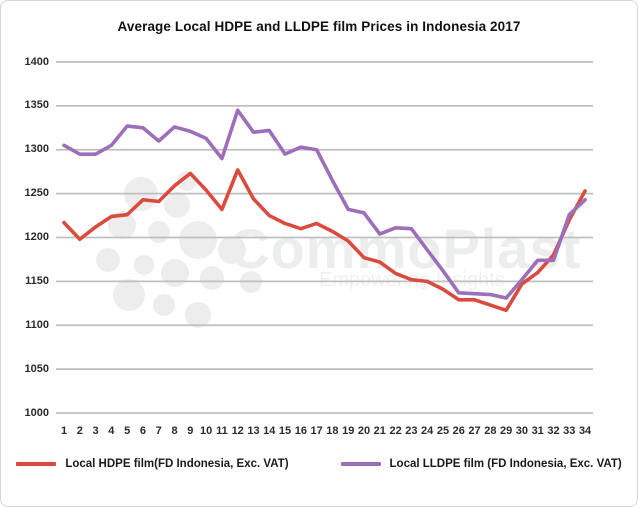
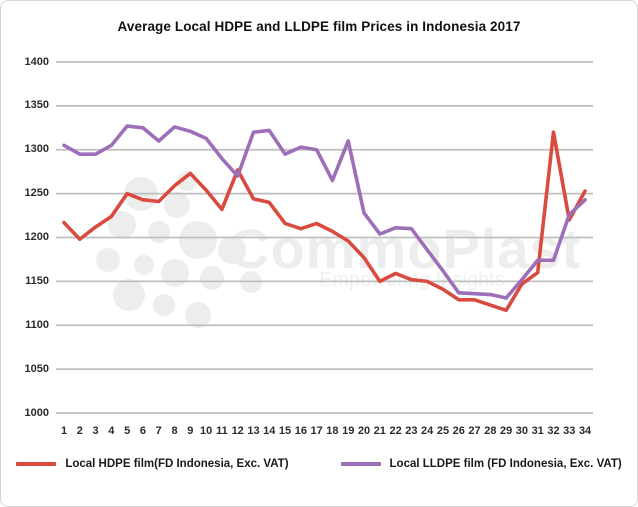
Local HDPE film(FD Indonesia, Exc. VAT)/5: 1230 -> 1250
Local LLDPE film (FD Indonesia, Exc. VAT)/12: 1340 -> 1270
Local HDPE film(FD Indonesia, Exc. VAT)/14: 1220 -> 1240
Local LLDPE film (FD Indonesia, Exc. VAT)/19: 1230 -> 1310
Local HDPE film(FD Indonesia, Exc. VAT)/21: 1170 -> 1150
Local HDPE film(FD Indonesia, Exc. VAT)/32: 1180 -> 1320
